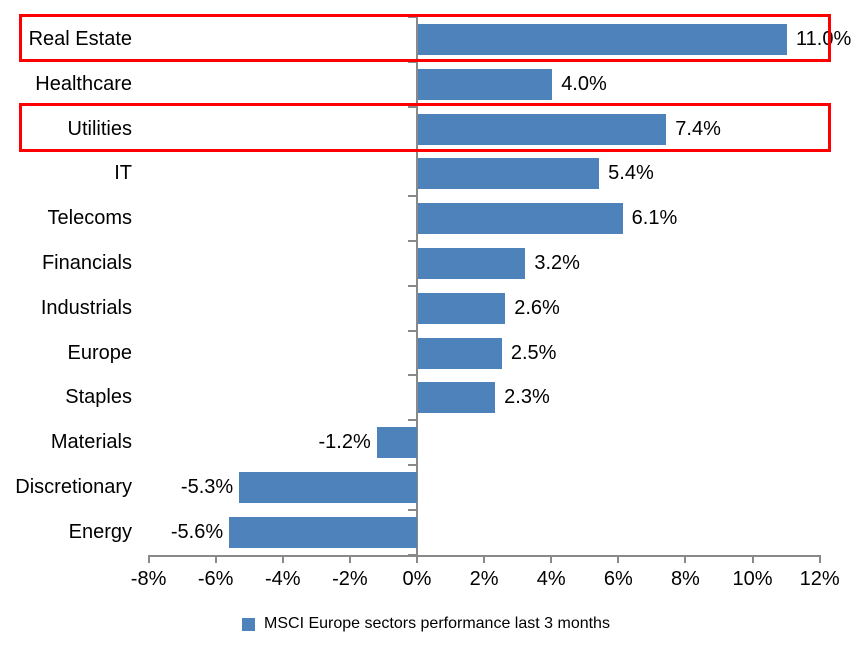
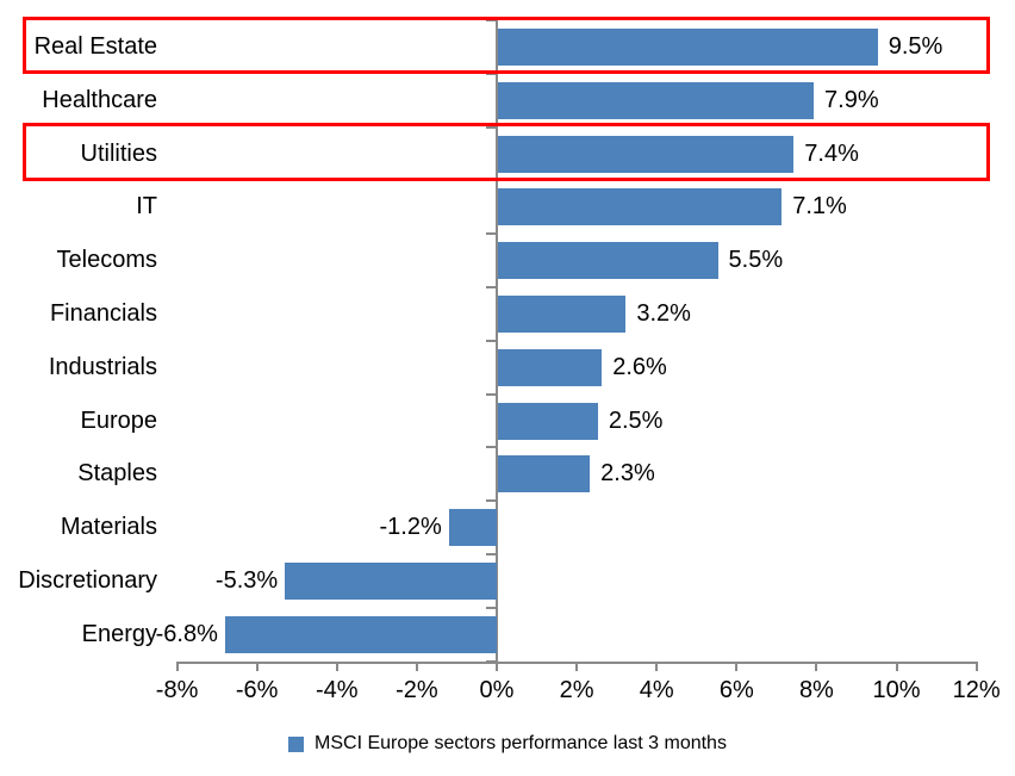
Real Estate: 11.0% -> 9.5%
Healthcare: 4.0% -> 7.9%
IT: 5.4% -> 7.1%
Telecoms: 6.1% -> 5.5%
Energy: -5.6% -> -6.8%
